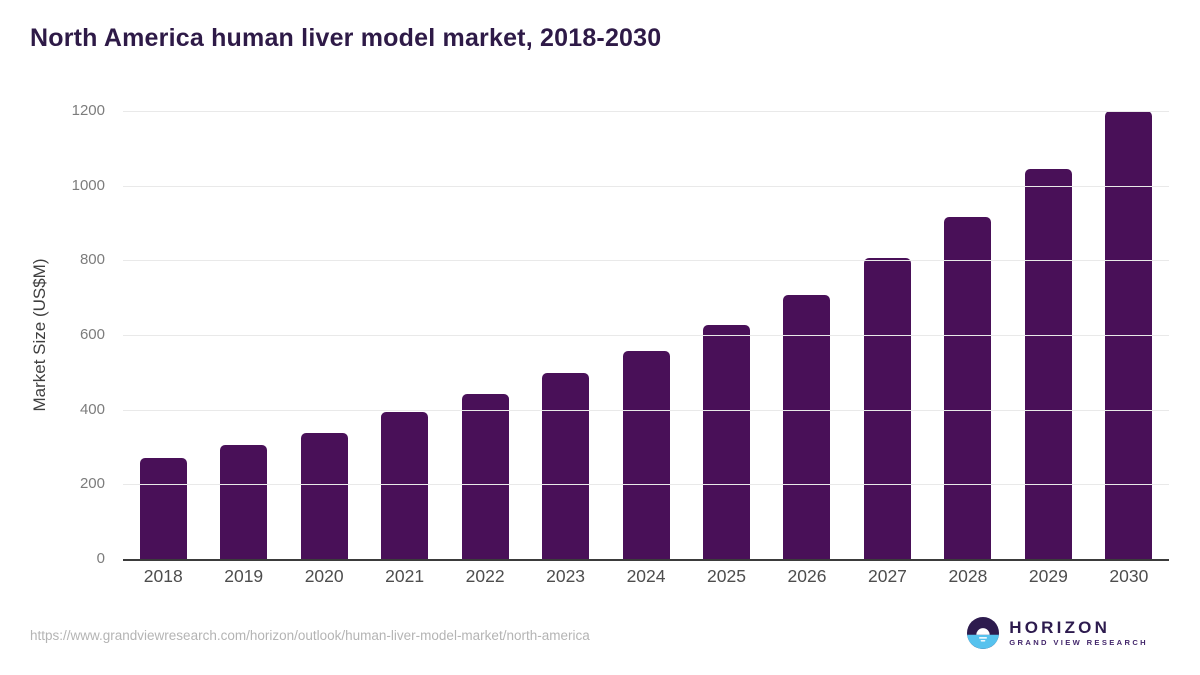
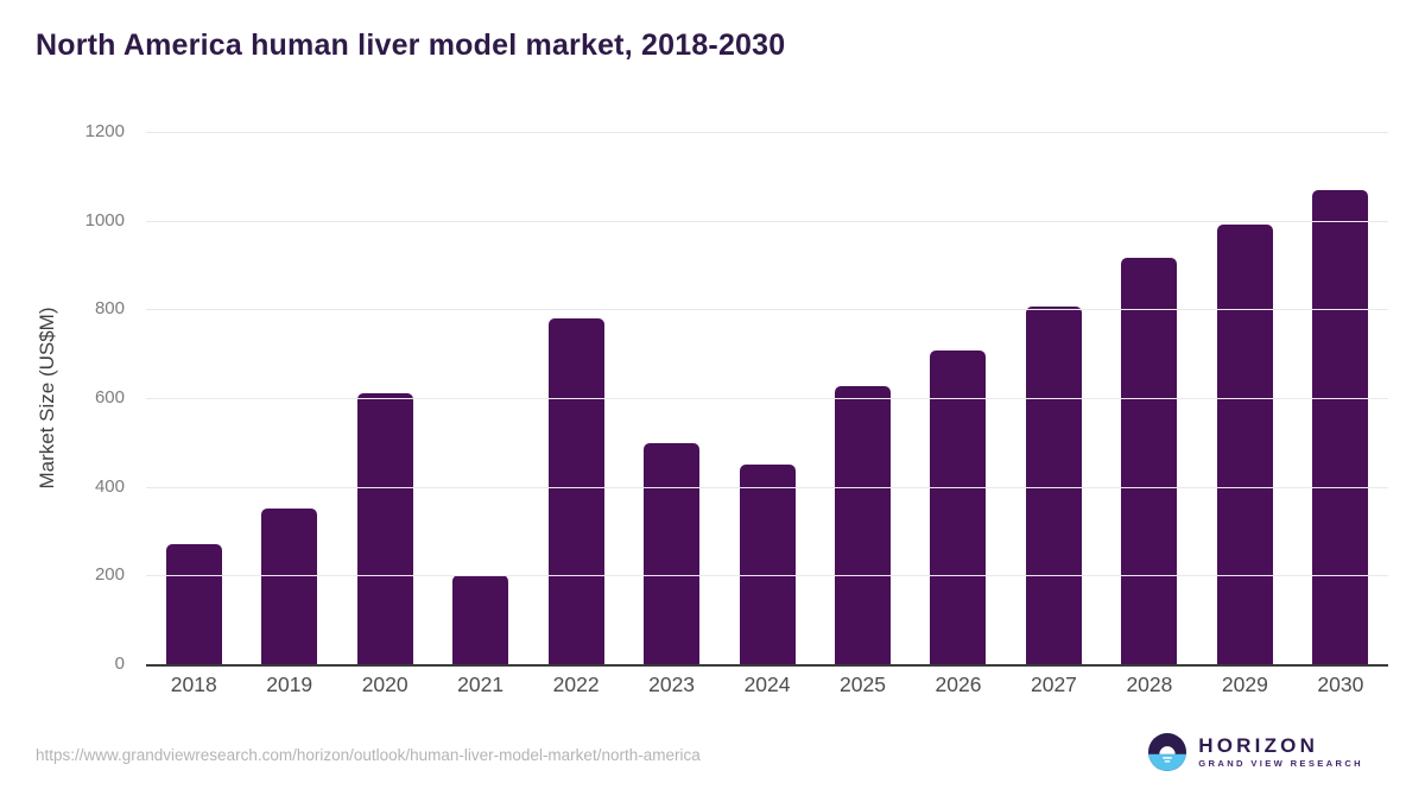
2019: 300 -> 350
2020: 340 -> 610
2021: 400 -> 200
2022: 440 -> 780
2024: 560 -> 450
2029: 1040 -> 990
2030: 1200 -> 1070
